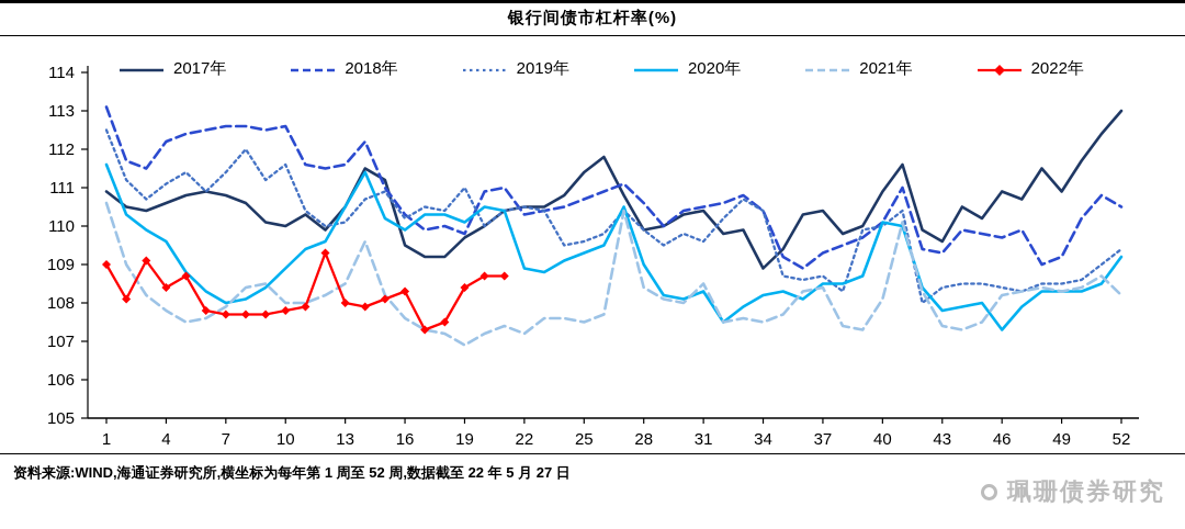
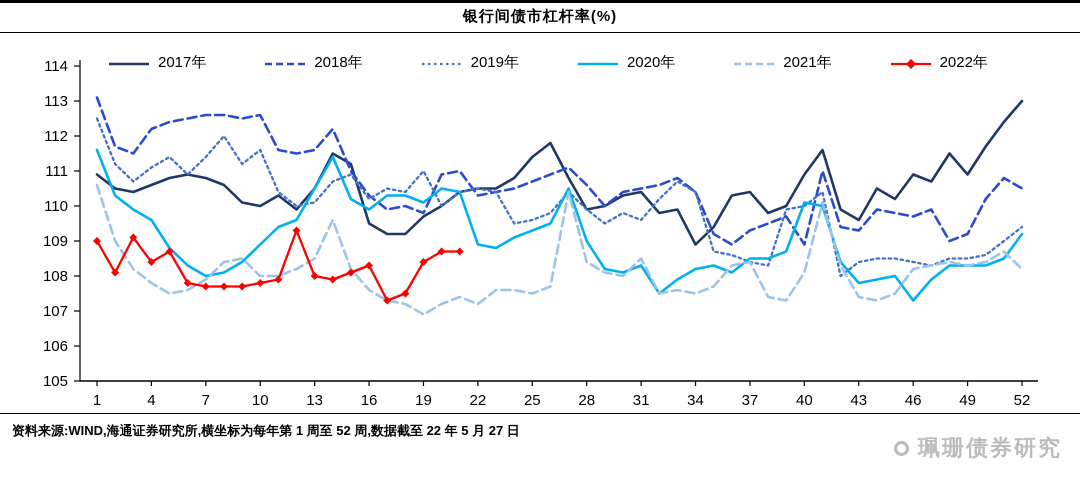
2019年/37: 108.7 -> 108.4
2018年/40: 110.1 -> 108.9
